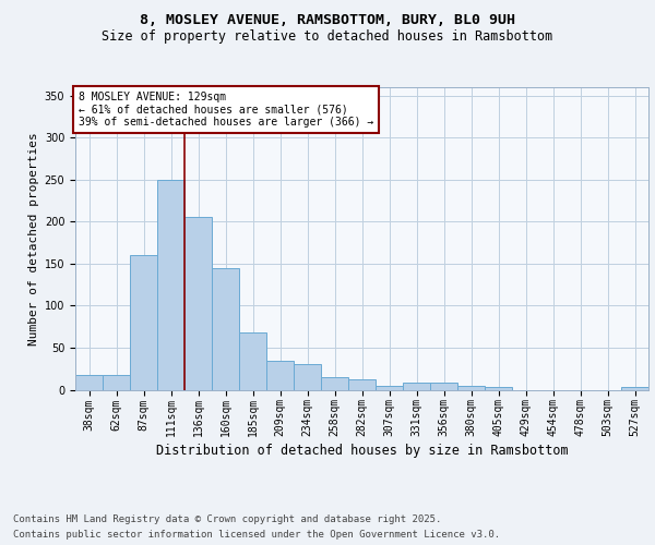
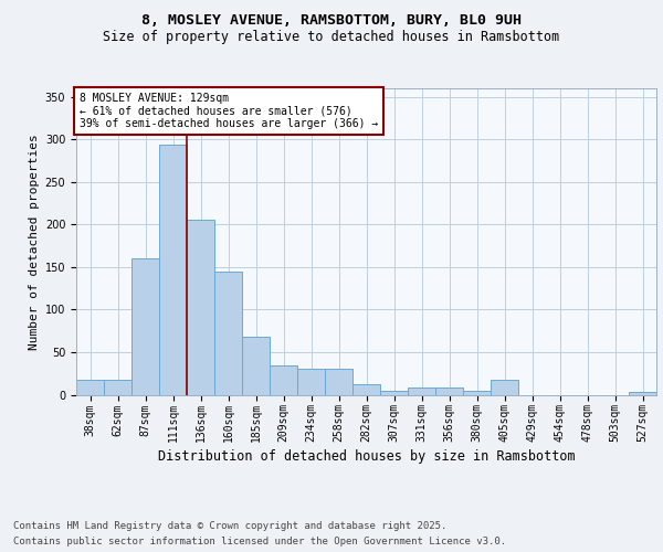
111sqm: 250 -> 294
258sqm: 15 -> 30
405sqm: 3 -> 18
